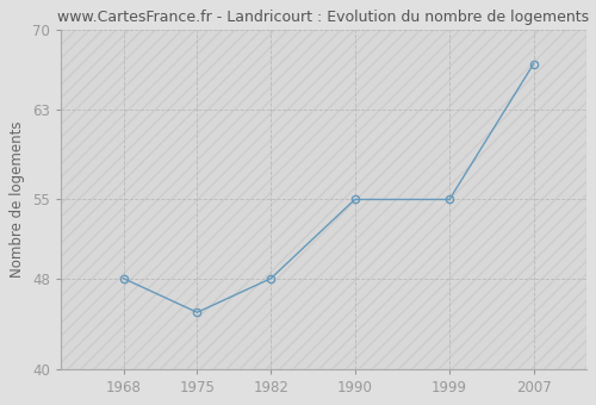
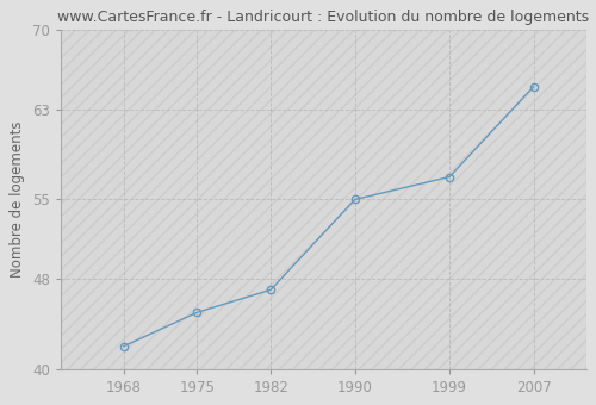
1968: 48 -> 42
1982: 48 -> 47
1999: 55 -> 57
2007: 67 -> 65
